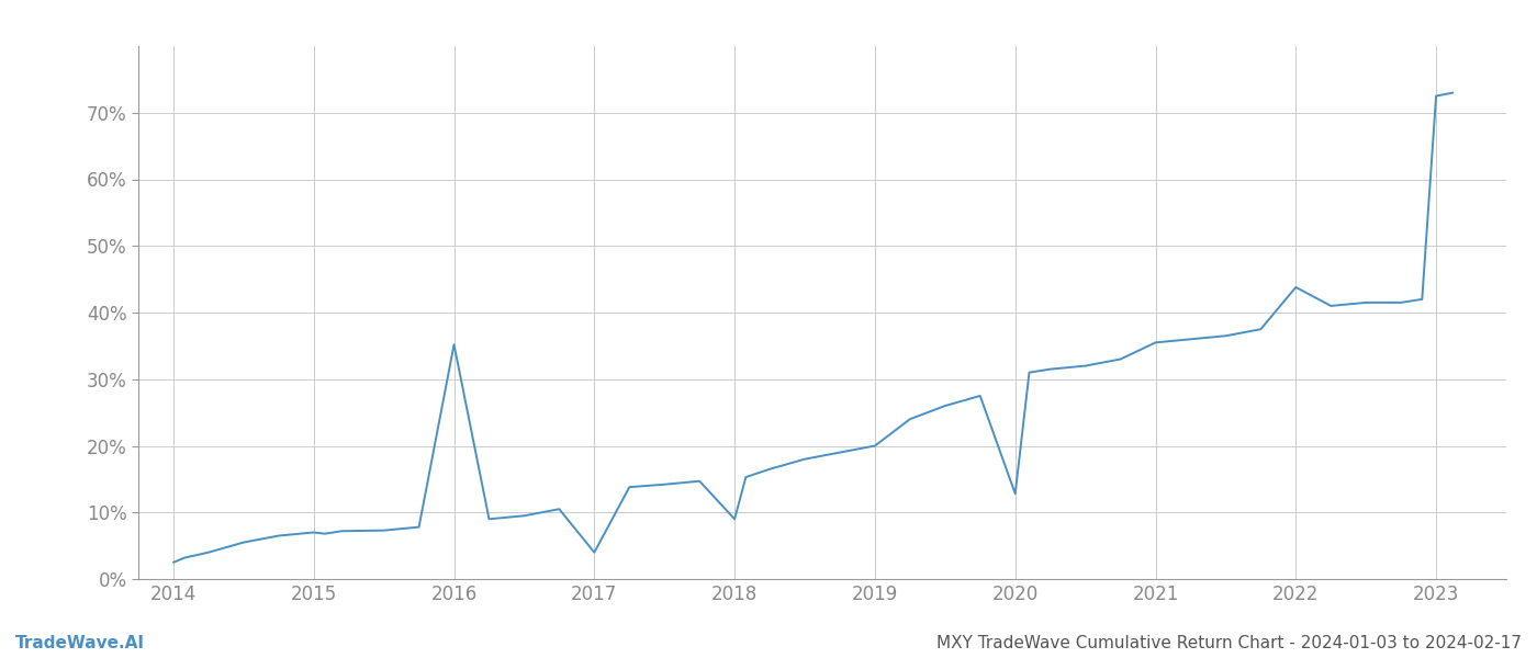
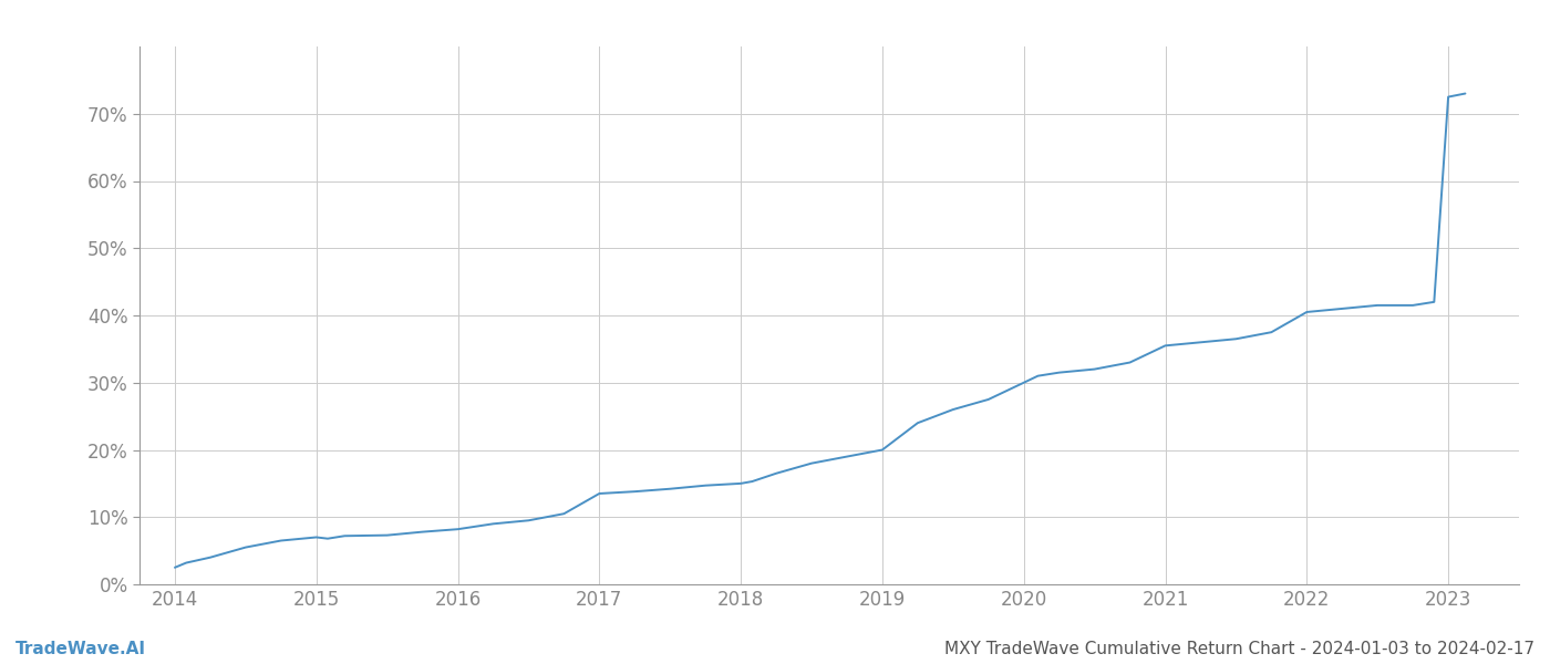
2016: 35.2% -> 8.2%
2017: 4.0% -> 13.5%
2018: 9.0% -> 15.0%
2020: 12.8% -> 30.0%
2022: 43.8% -> 40.5%
